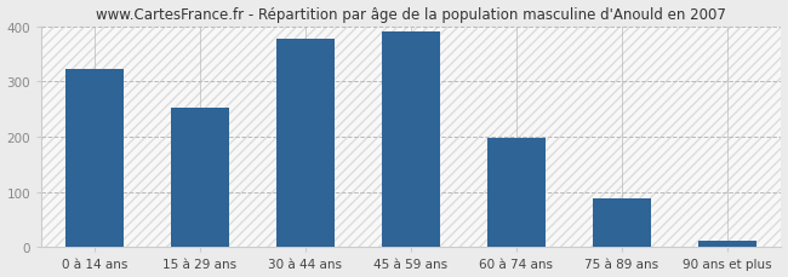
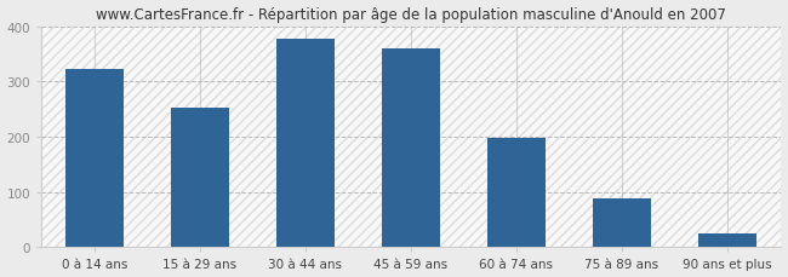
45 à 59 ans: 390 -> 360
90 ans et plus: 12 -> 25
